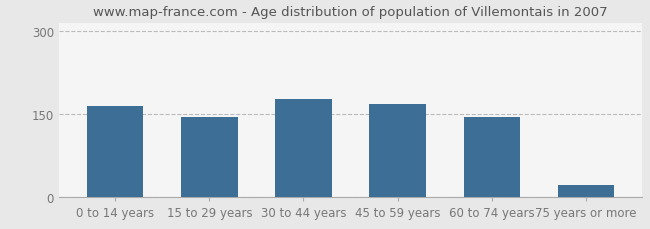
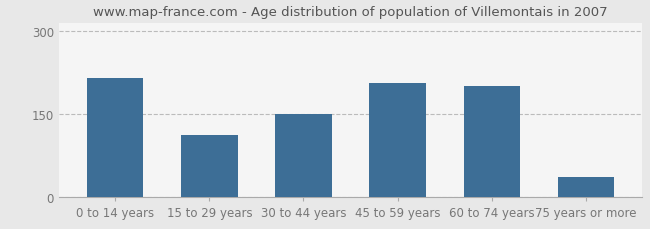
0 to 14 years: 165 -> 216
15 to 29 years: 144 -> 112
30 to 44 years: 178 -> 150
45 to 59 years: 168 -> 206
60 to 74 years: 144 -> 200
75 years or more: 22 -> 36
